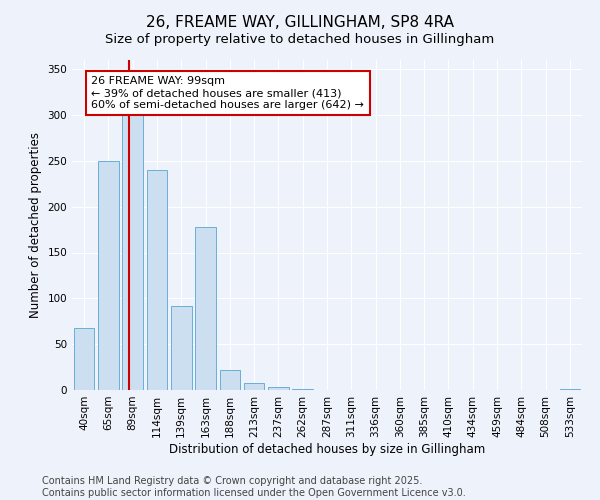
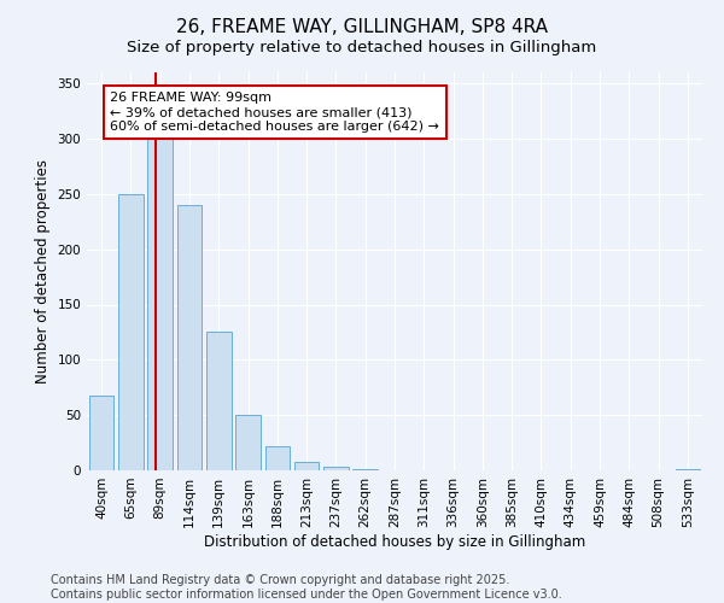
139sqm: 92 -> 125
163sqm: 178 -> 50
